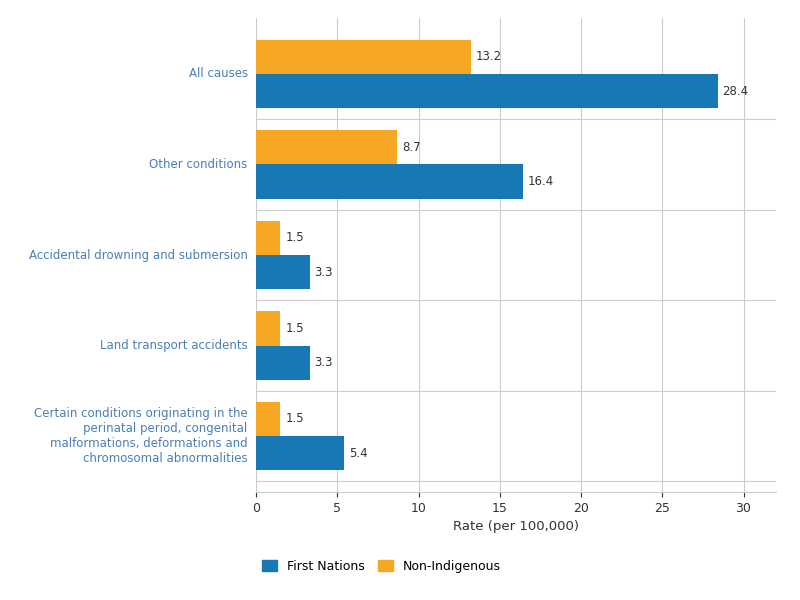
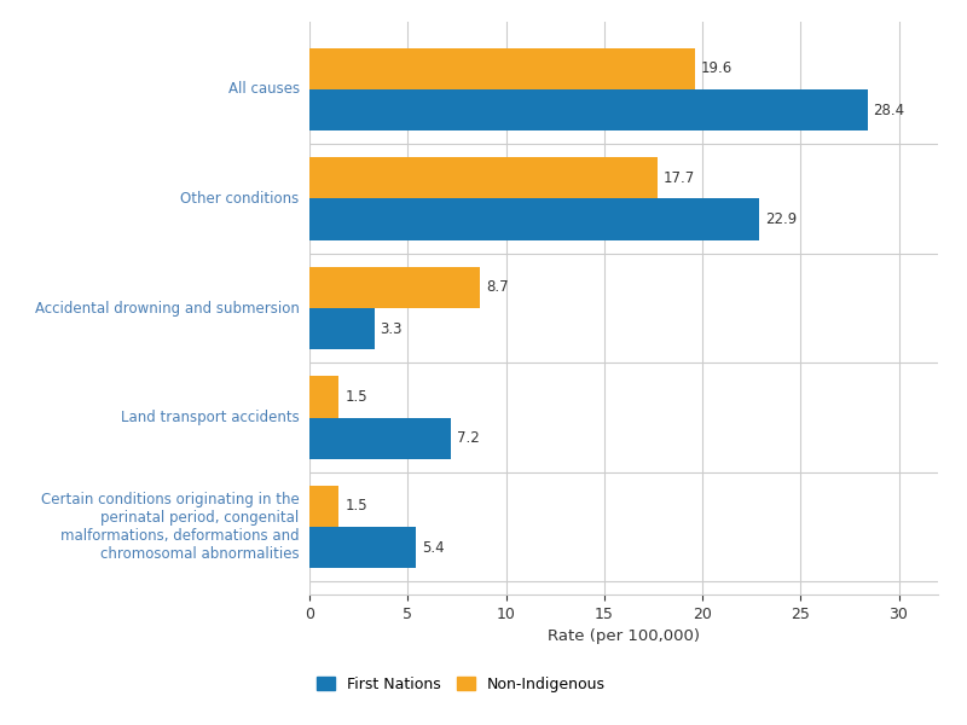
Non-Indigenous/All causes: 13.2 -> 19.6
Non-Indigenous/Other conditions: 8.7 -> 17.7
First Nations/Other conditions: 16.4 -> 22.9
Non-Indigenous/Accidental drowning and submersion: 1.5 -> 8.7
First Nations/Land transport accidents: 3.3 -> 7.2
